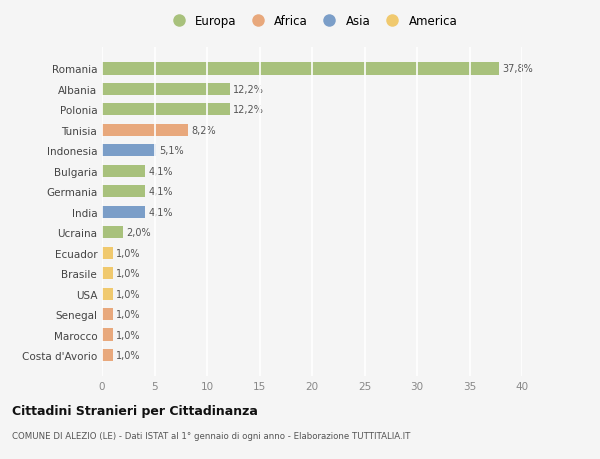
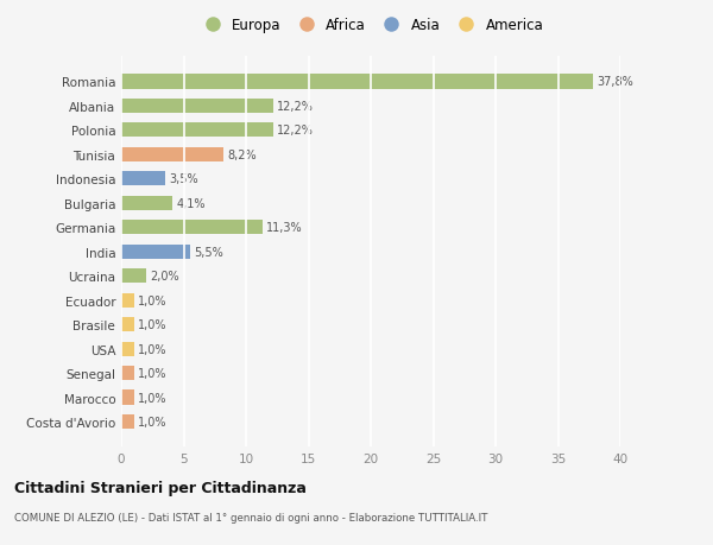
Indonesia: 5,1% -> 3,5%
Germania: 4,1% -> 11,3%
India: 4,1% -> 5,5%
